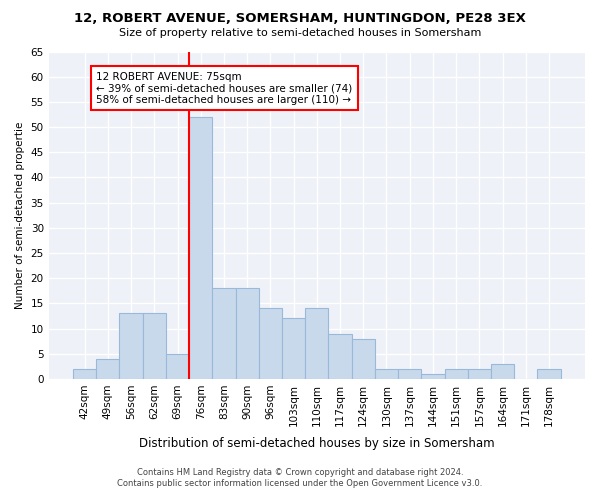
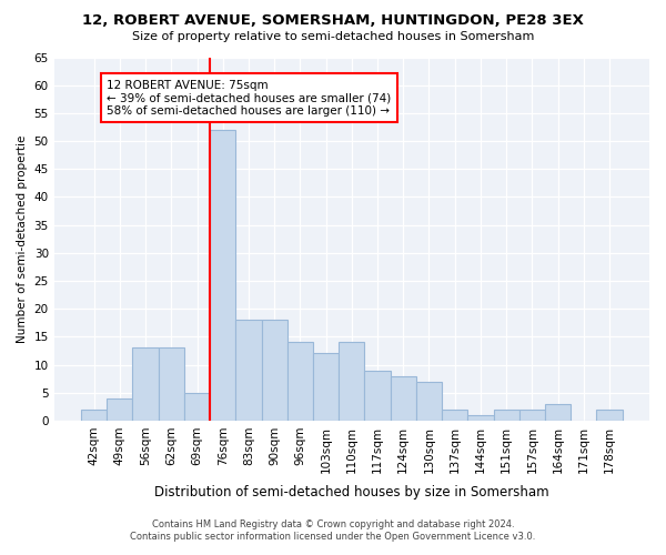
130sqm: 2 -> 7
